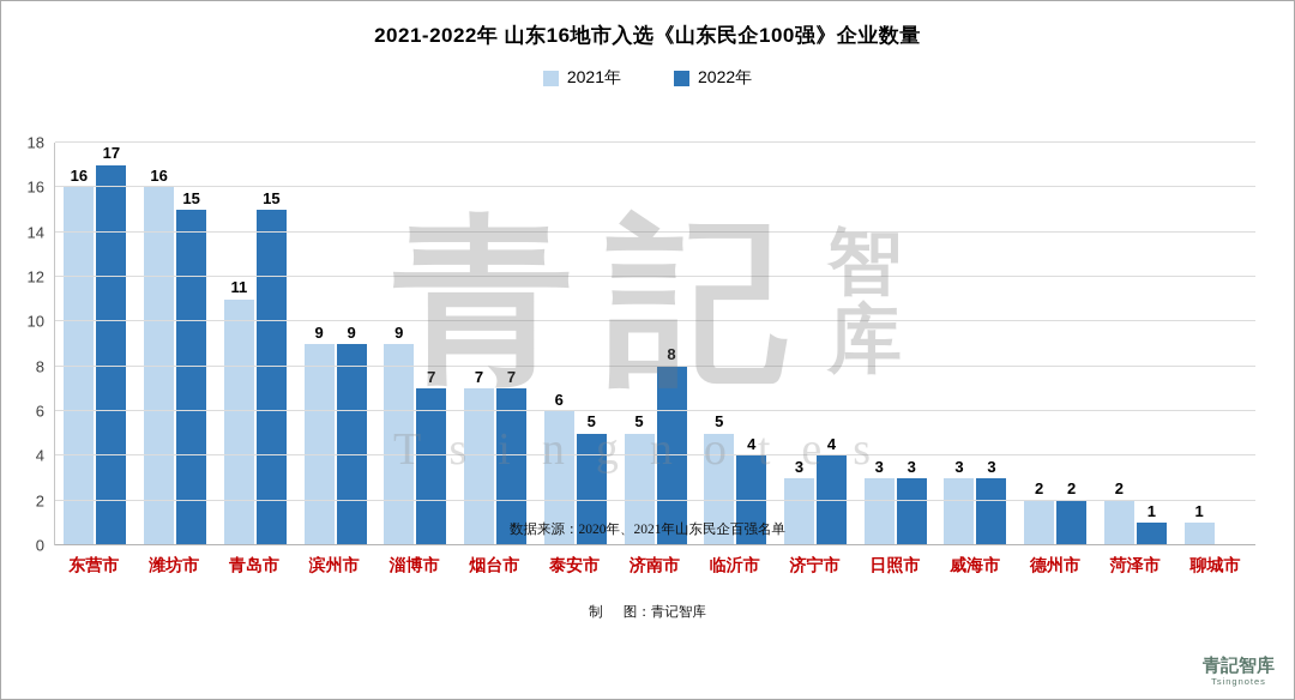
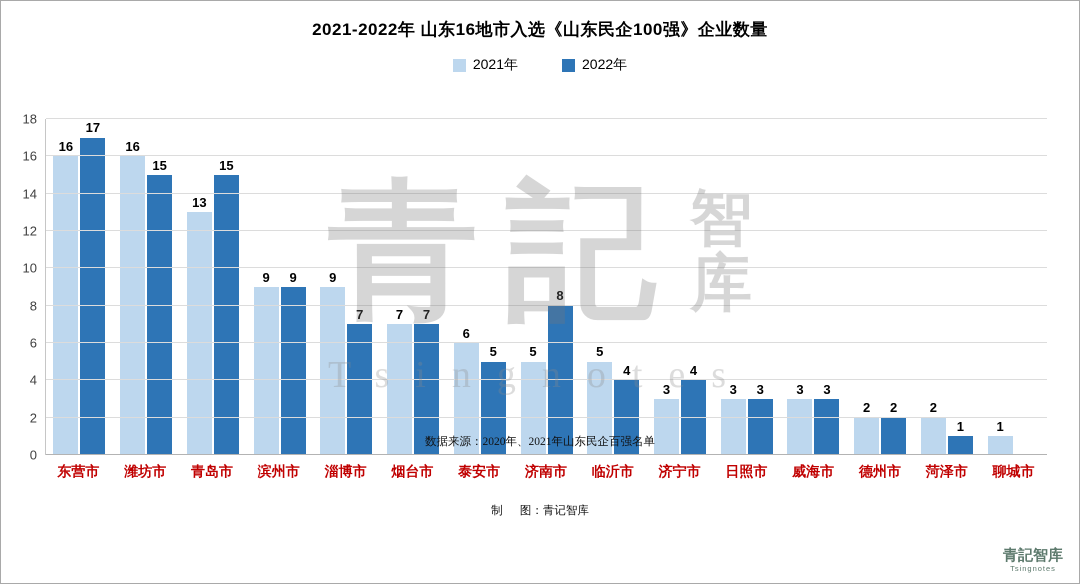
2021年/青岛市: 11 -> 13
